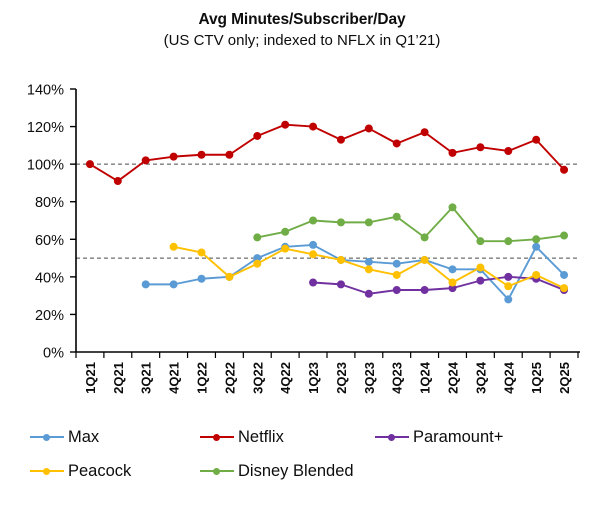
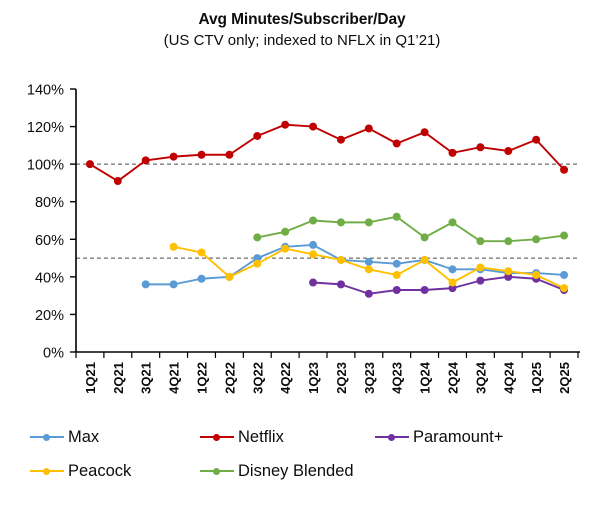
Disney Blended/2Q24: 77% -> 69%
Max/4Q24: 28% -> 42%
Peacock/4Q24: 35% -> 43%
Max/1Q25: 56% -> 42%
